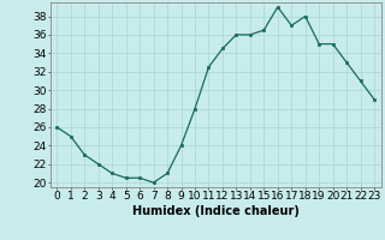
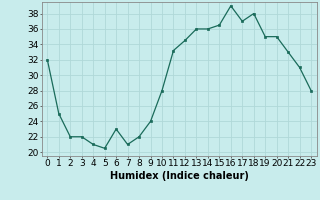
0: 26.0 -> 32.0
2: 23.0 -> 22.0
6: 20.5 -> 23.0
7: 20.0 -> 21.0
8: 21.0 -> 22.0
11: 32.5 -> 33.2
23: 29.0 -> 28.0
